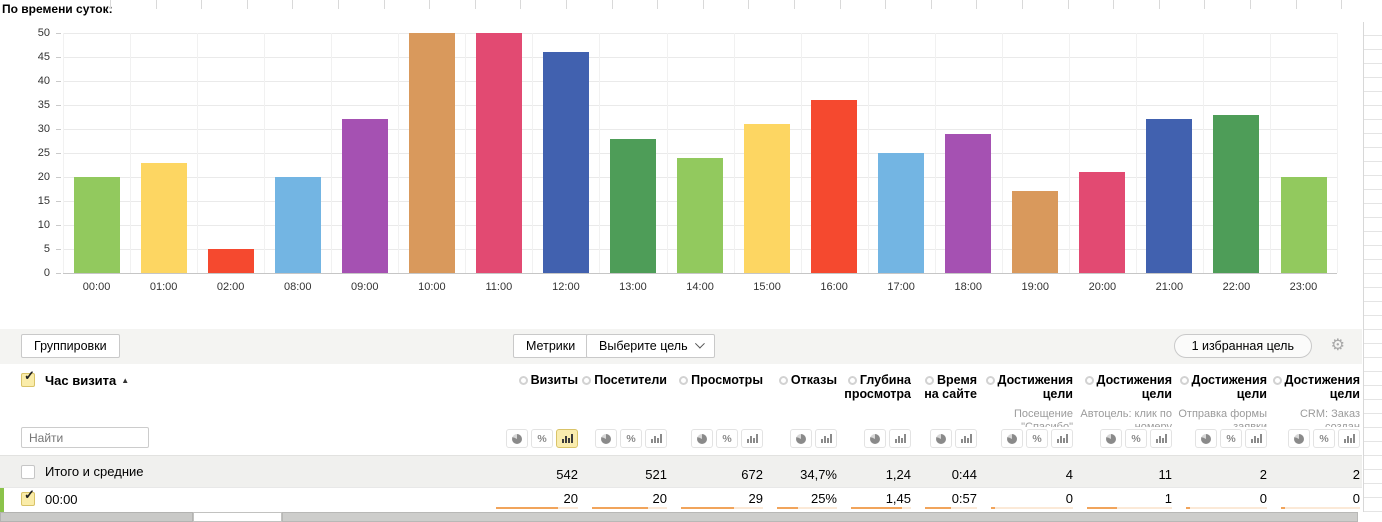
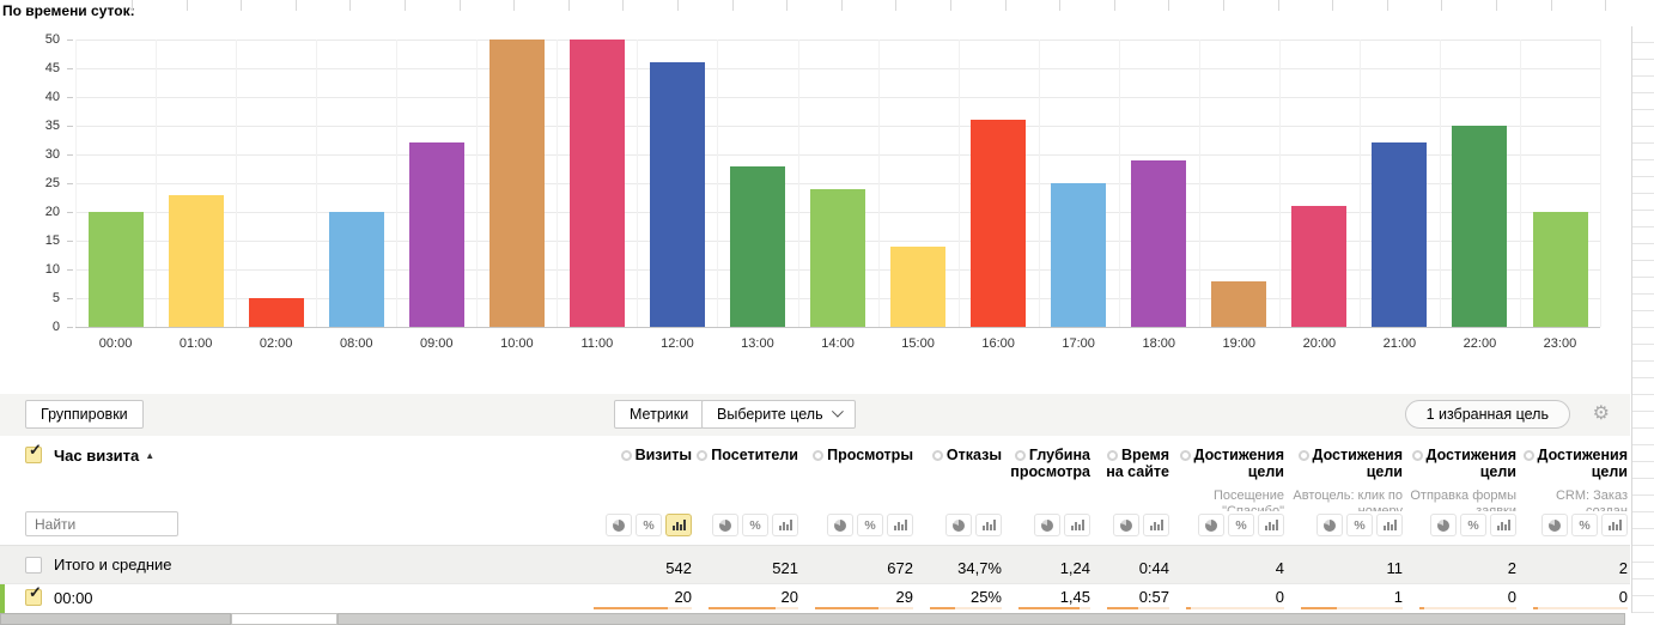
15:00: 31 -> 14
19:00: 17 -> 8
22:00: 33 -> 35
